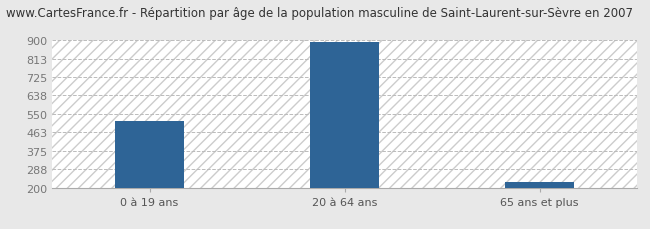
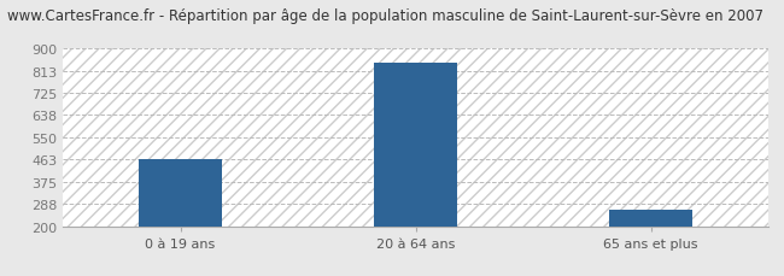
0 à 19 ans: 519 -> 465
20 à 64 ans: 893 -> 845
65 ans et plus: 229 -> 265
